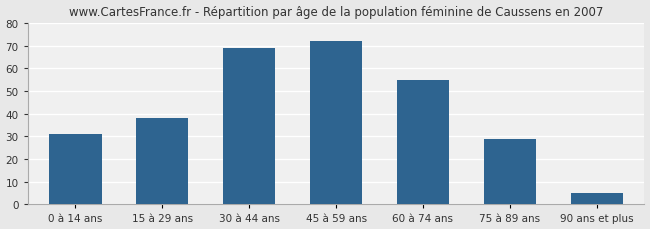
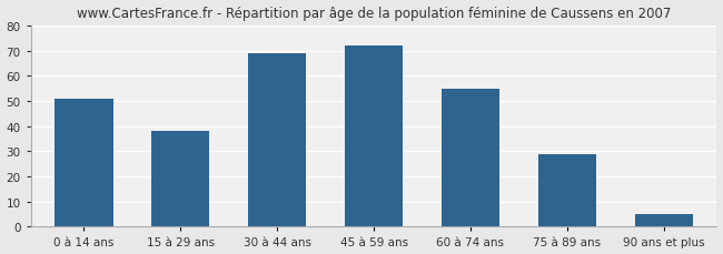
0 à 14 ans: 31 -> 51
